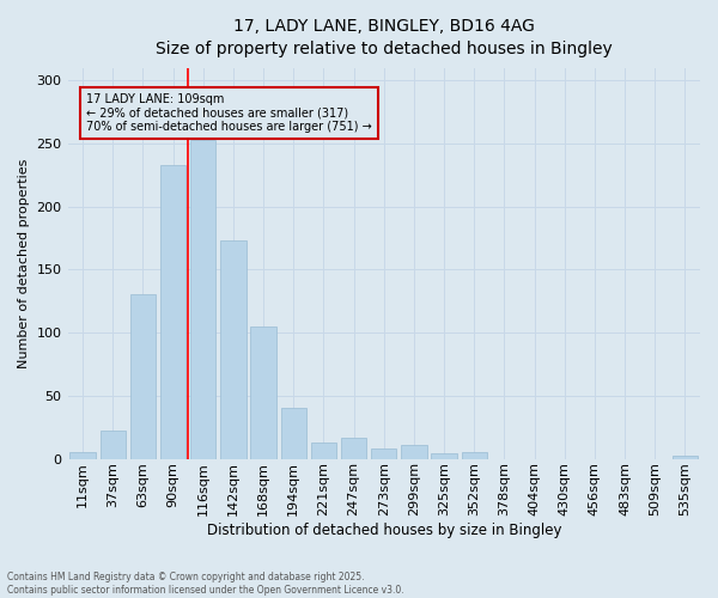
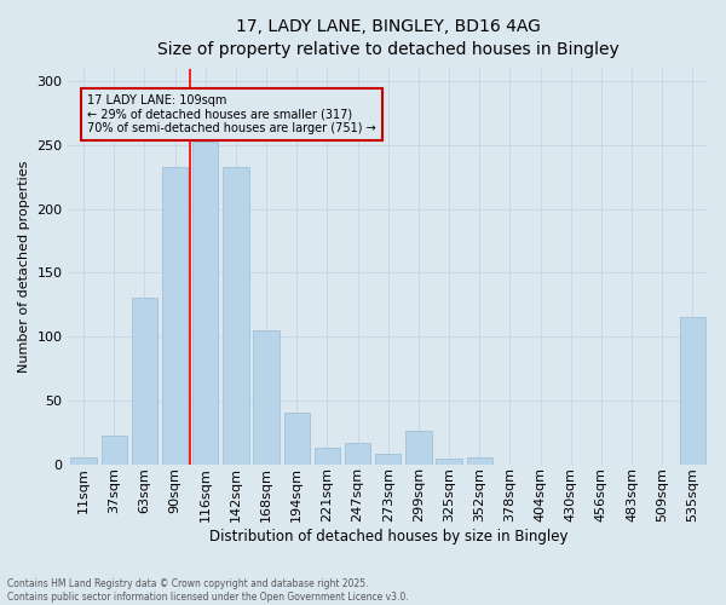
142sqm: 173 -> 233
299sqm: 11 -> 26
535sqm: 2 -> 115
